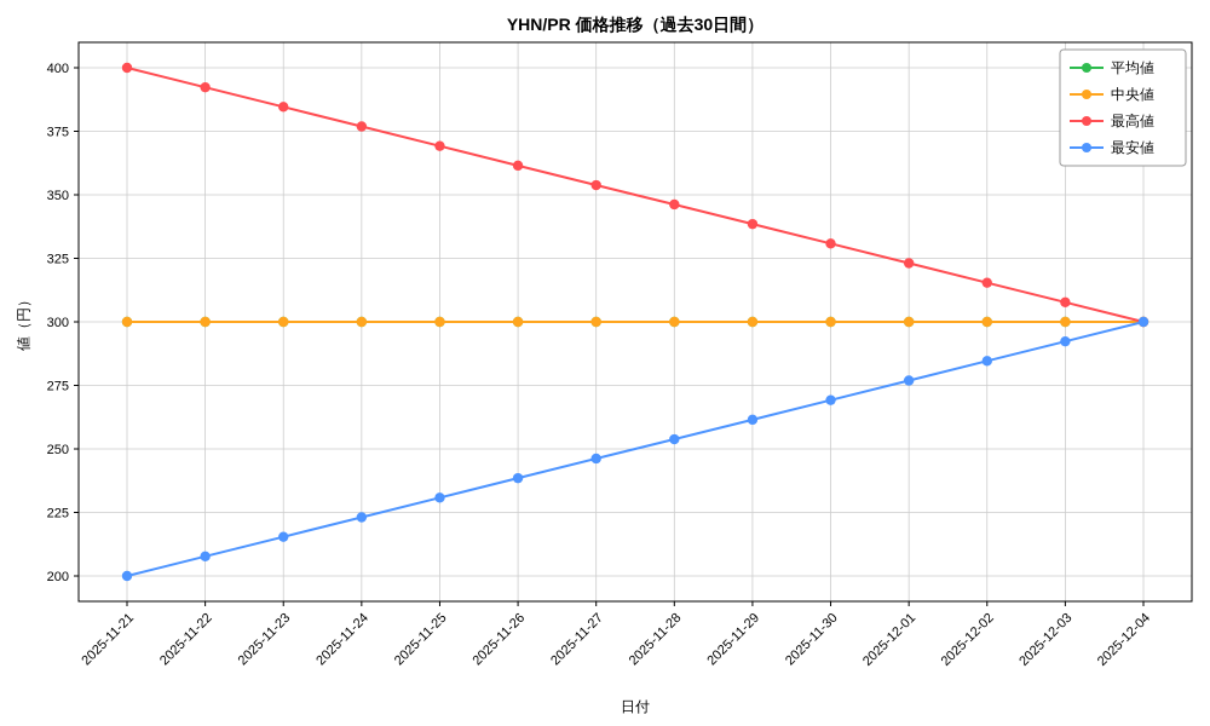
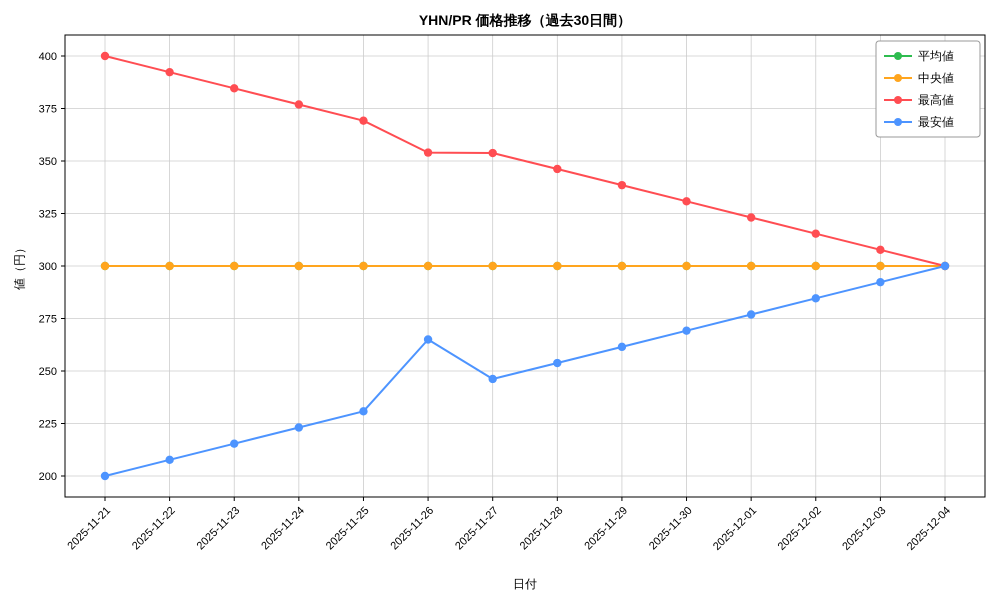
最高値/2025-11-26: 362 -> 354
最安値/2025-11-26: 238 -> 265
